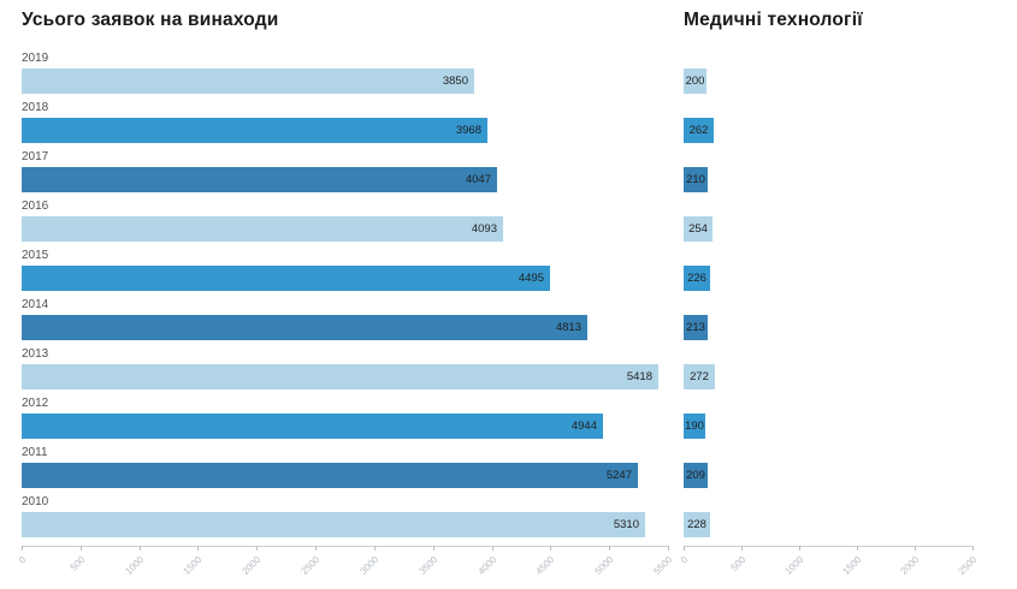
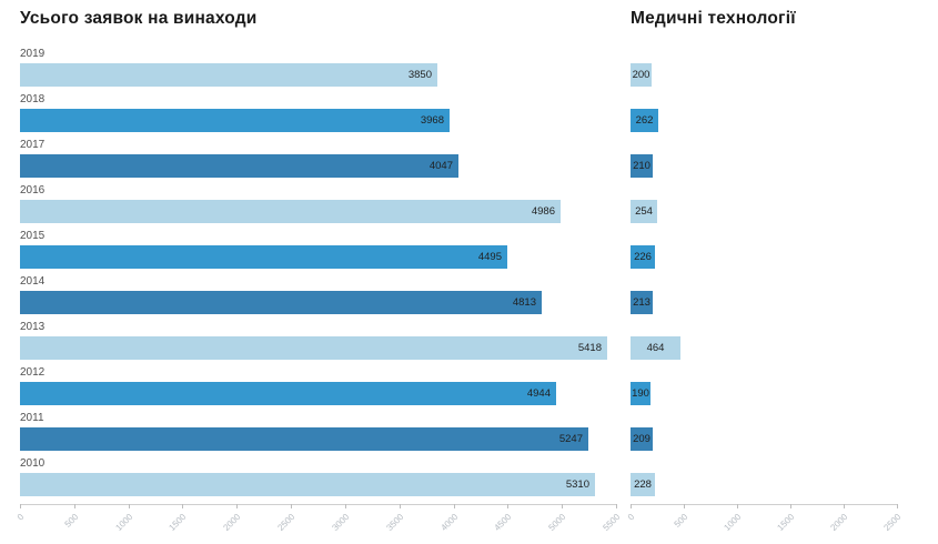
Усього заявок на винаходи/2016: 4093 -> 4986
Медичні технології/2013: 272 -> 464
